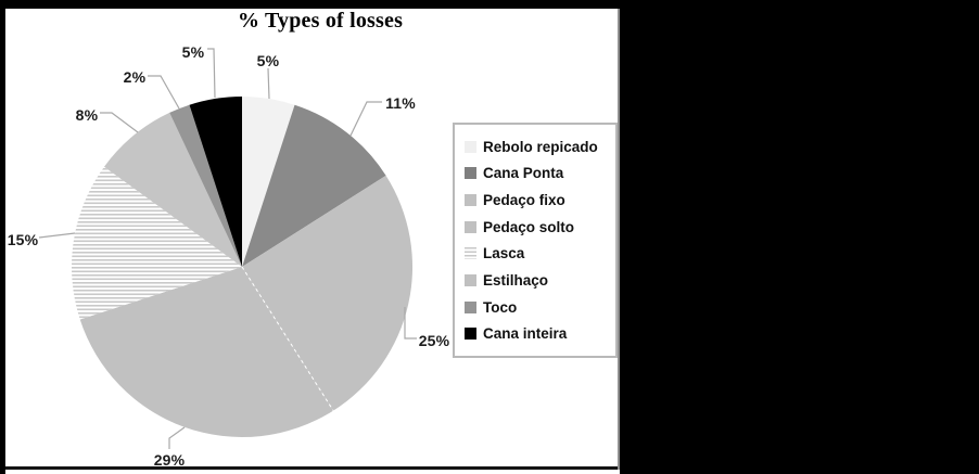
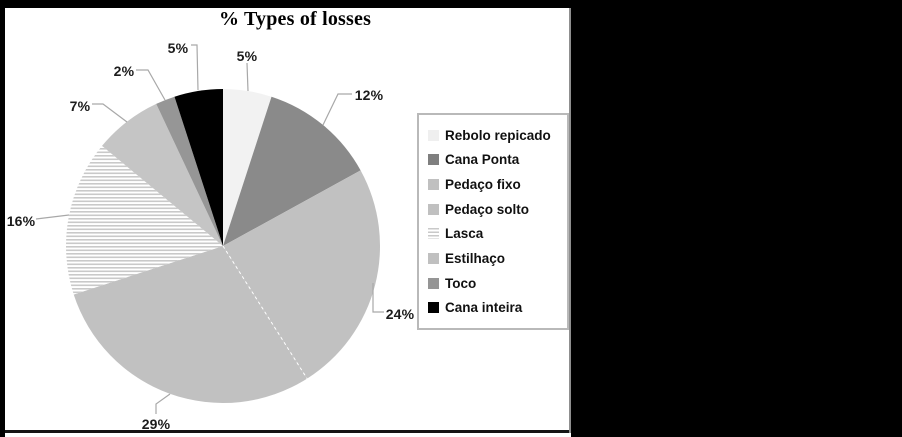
Cana Ponta: 11% -> 12%
Pedaço fixo: 25% -> 24%
Lasca: 15% -> 16%
Estilhaço: 8% -> 7%
